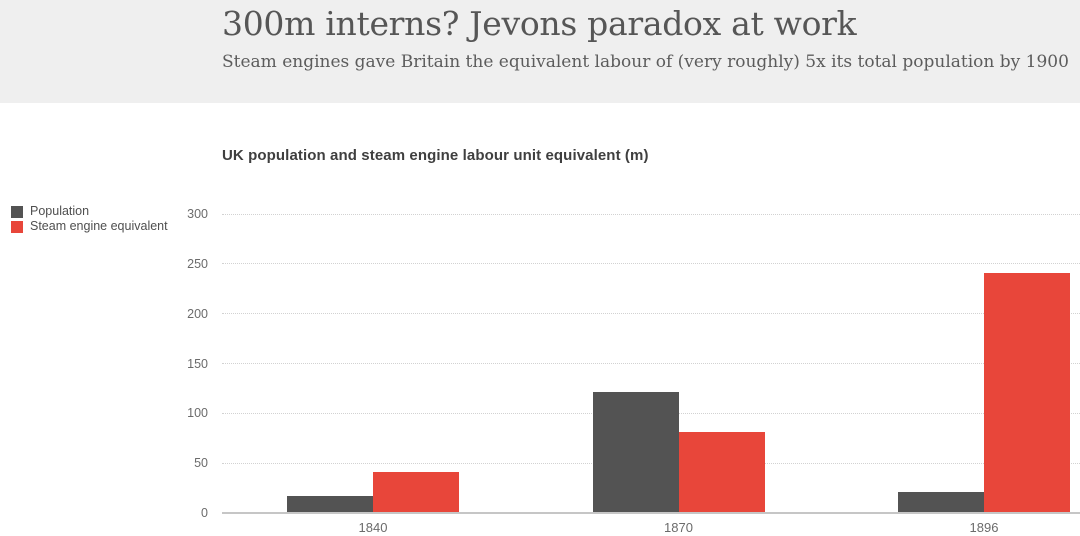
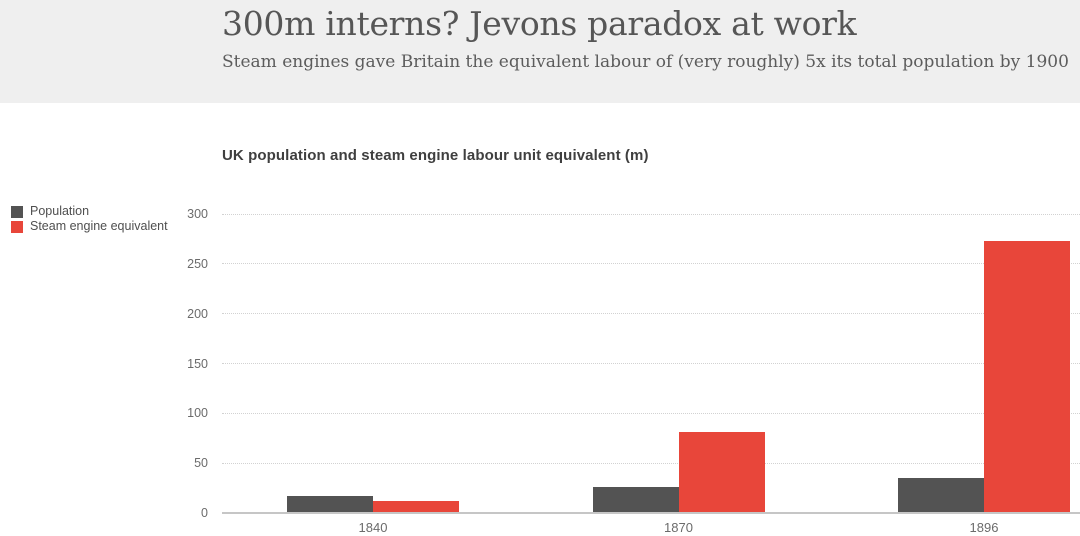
Steam engine equivalent/1840: 40 -> 10
Population/1870: 120 -> 20
Population/1896: 20 -> 30
Steam engine equivalent/1896: 240 -> 270
